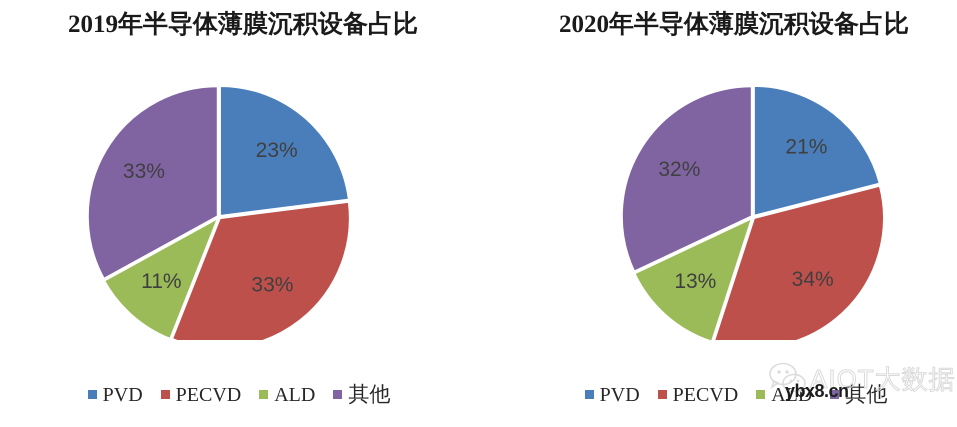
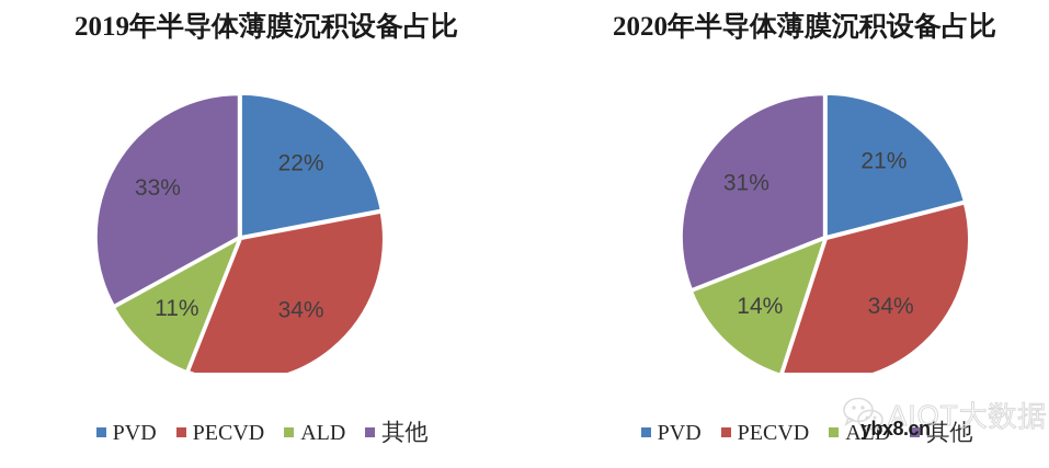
2019年半导体薄膜沉积设备占比/PVD: 23% -> 22%
2019年半导体薄膜沉积设备占比/PECVD: 33% -> 34%
2020年半导体薄膜沉积设备占比/ALD: 13% -> 14%
2020年半导体薄膜沉积设备占比/其他: 32% -> 31%
